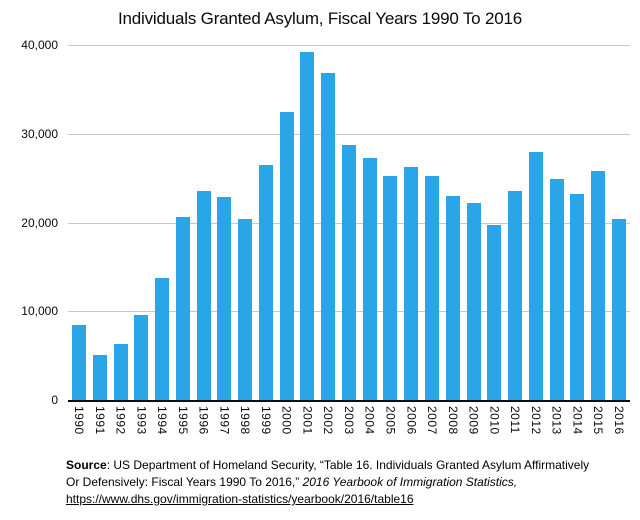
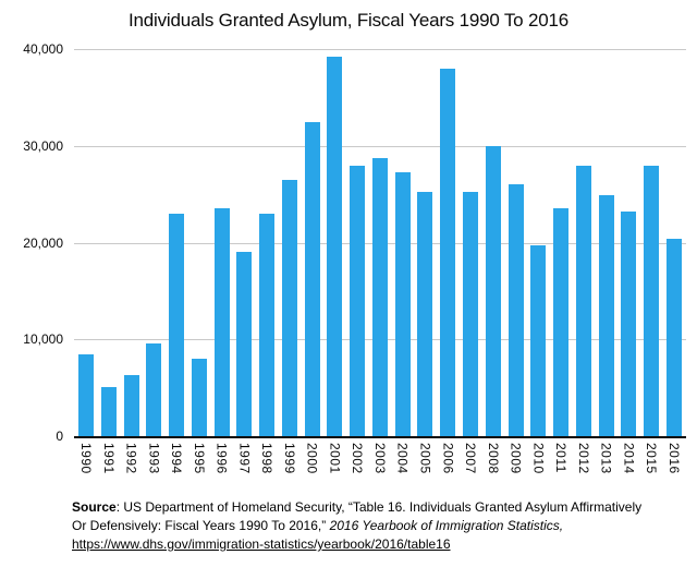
1994: 14000 -> 23000
1995: 21000 -> 8000
1997: 23000 -> 19000
1998: 20000 -> 23000
2002: 37000 -> 28000
2006: 26000 -> 38000
2008: 23000 -> 30000
2009: 22000 -> 26000
2015: 26000 -> 28000
